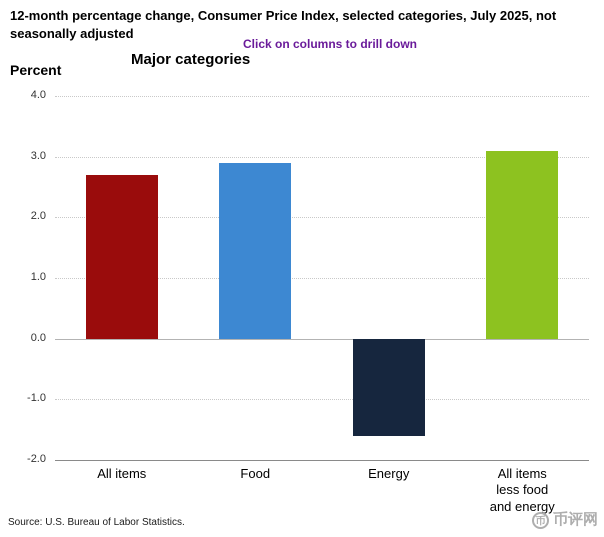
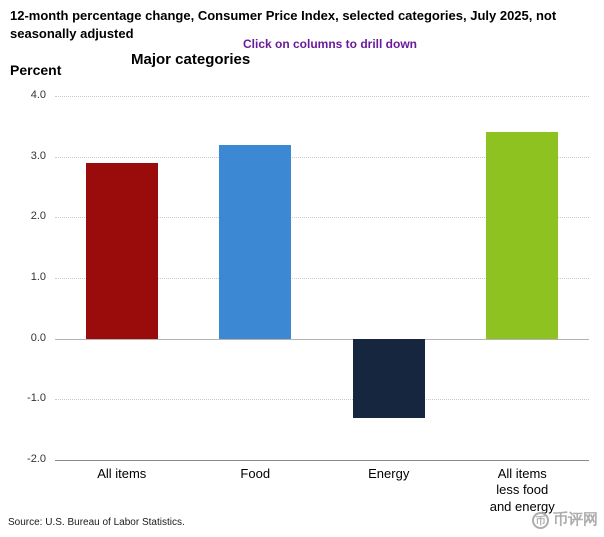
All items: 2.7 -> 2.9
Food: 2.9 -> 3.2
Energy: -1.6 -> -1.3
All items less food and energy: 3.1 -> 3.4
